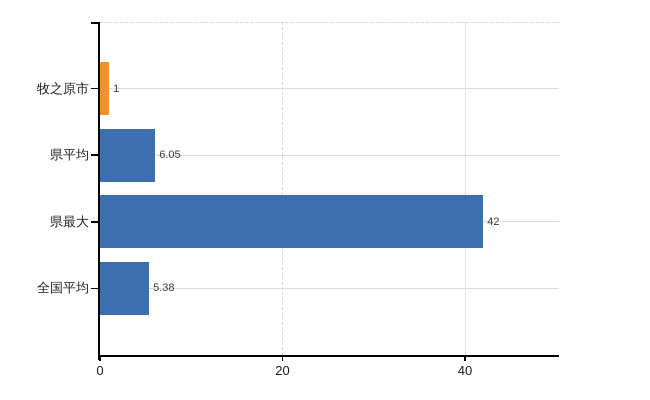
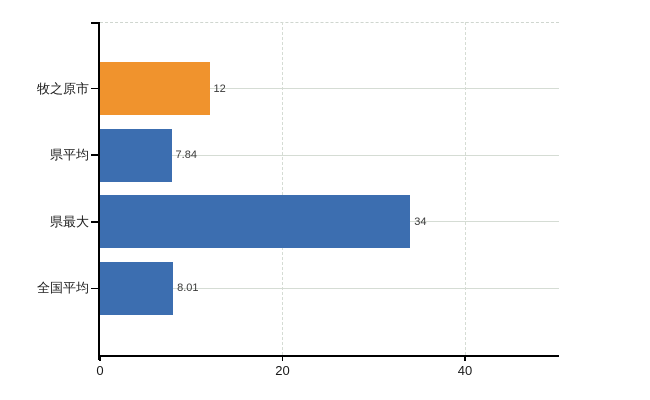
牧之原市: 1 -> 12
県平均: 6.05 -> 7.84
県最大: 42 -> 34
全国平均: 5.38 -> 8.01
